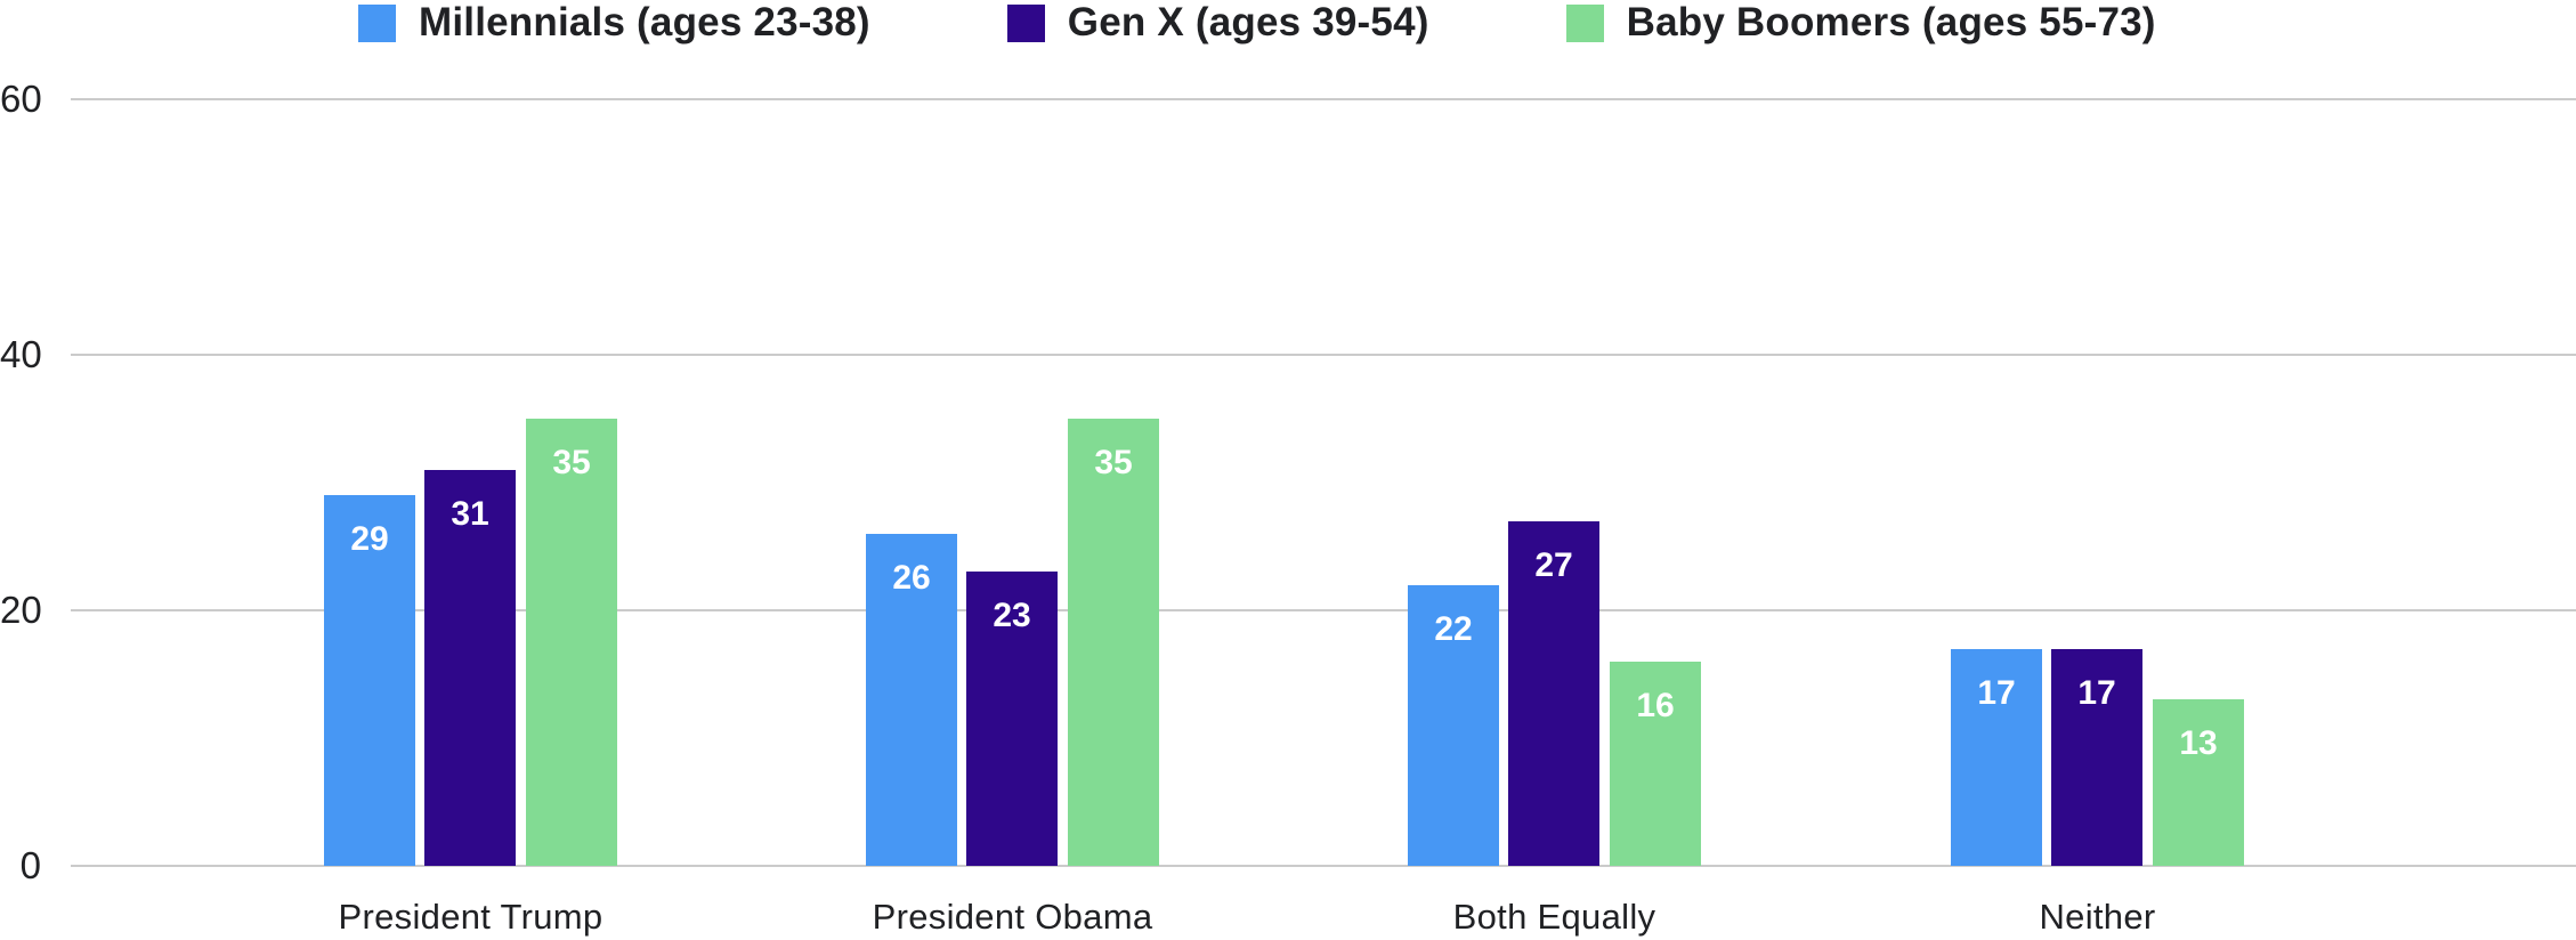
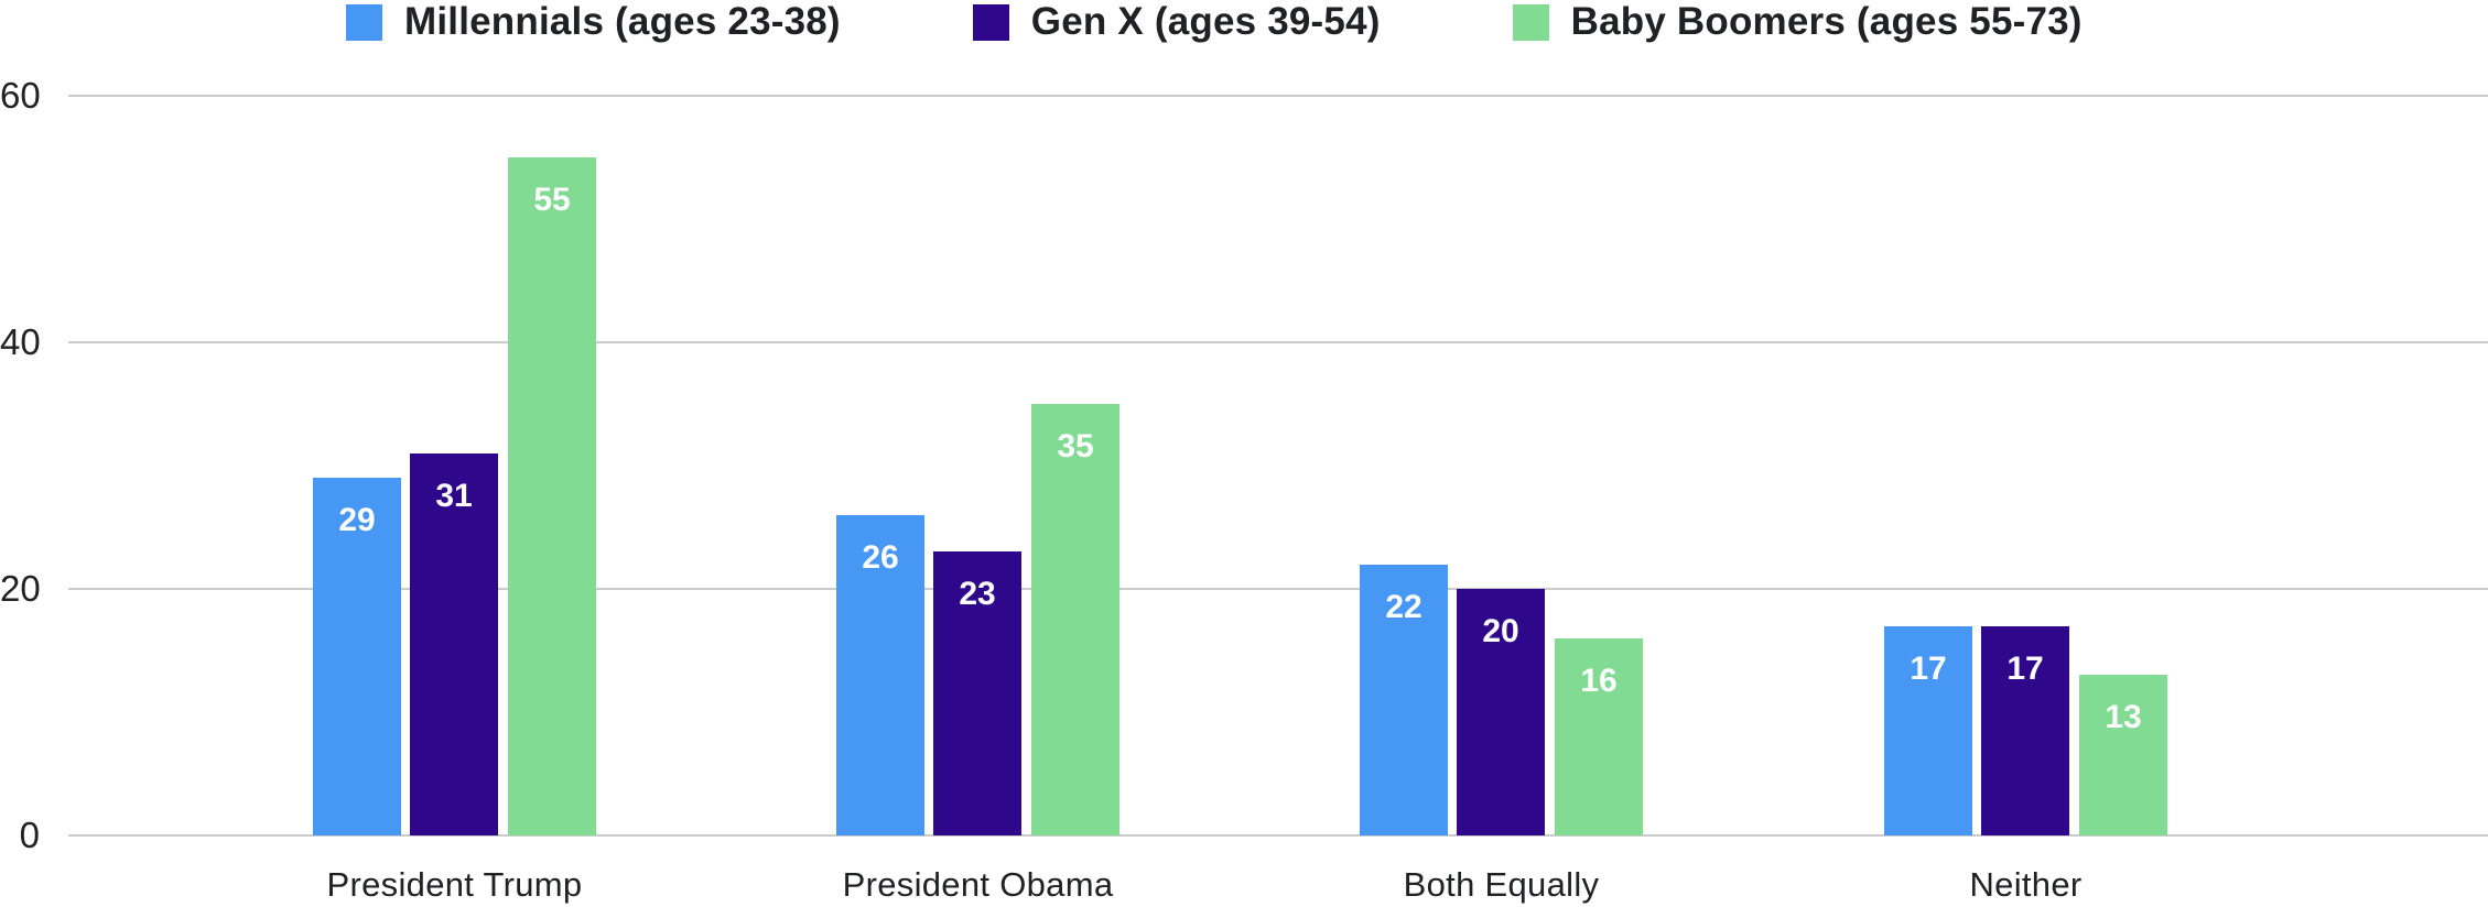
Baby Boomers (ages 55-73)/President Trump: 35 -> 55
Gen X (ages 39-54)/Both Equally: 27 -> 20
